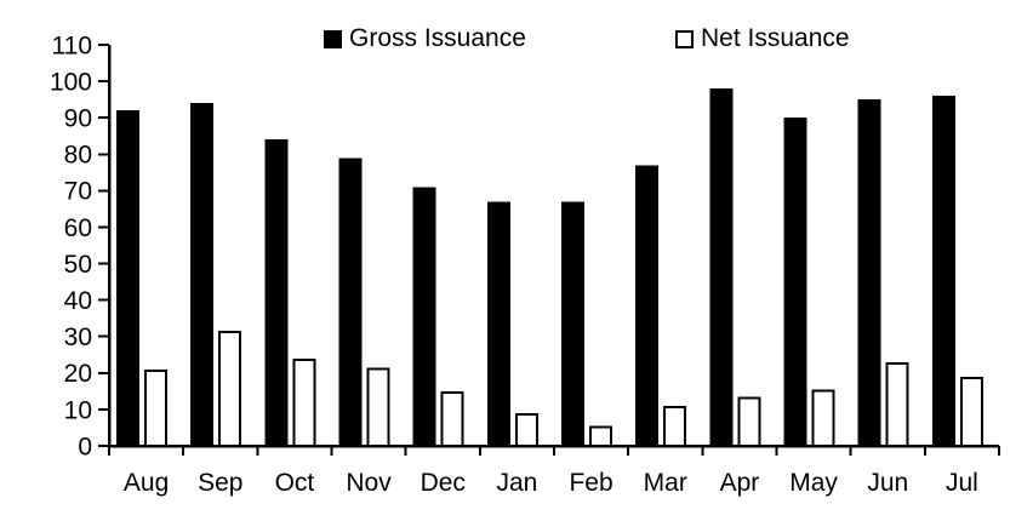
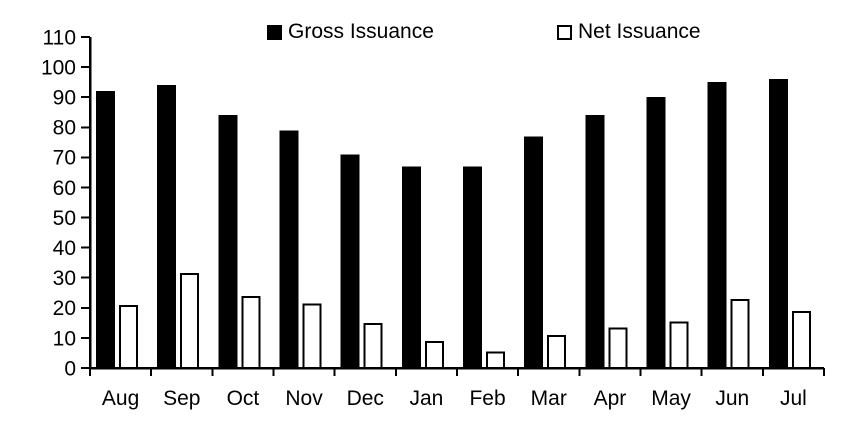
Gross Issuance/Apr: 98 -> 84
